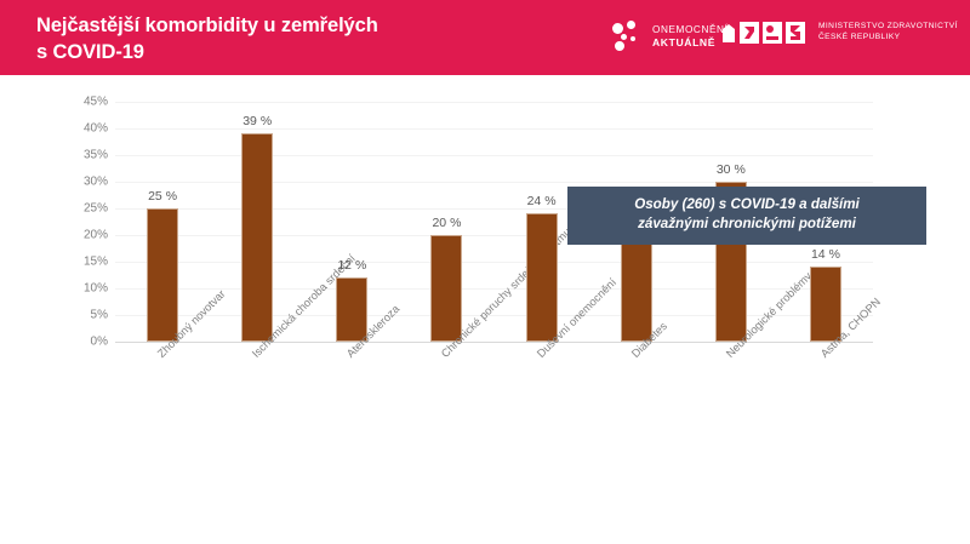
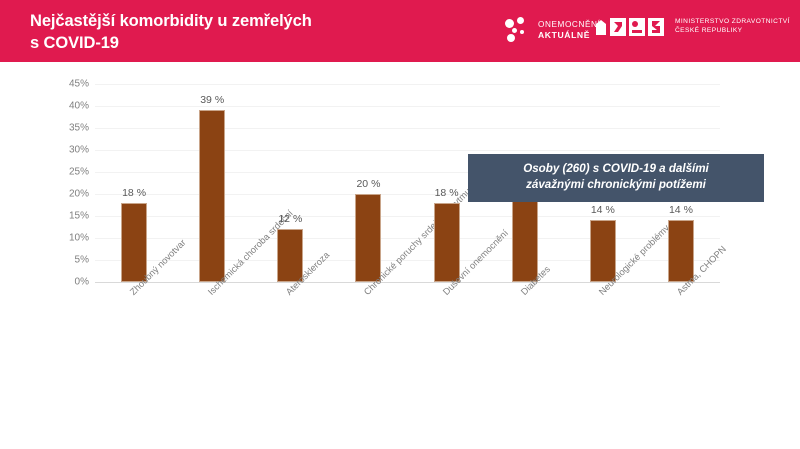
Zhoubný novotvar: 25 -> 18
Duševní onemocnění: 24 -> 18
Neurologické problémy: 30 -> 14
